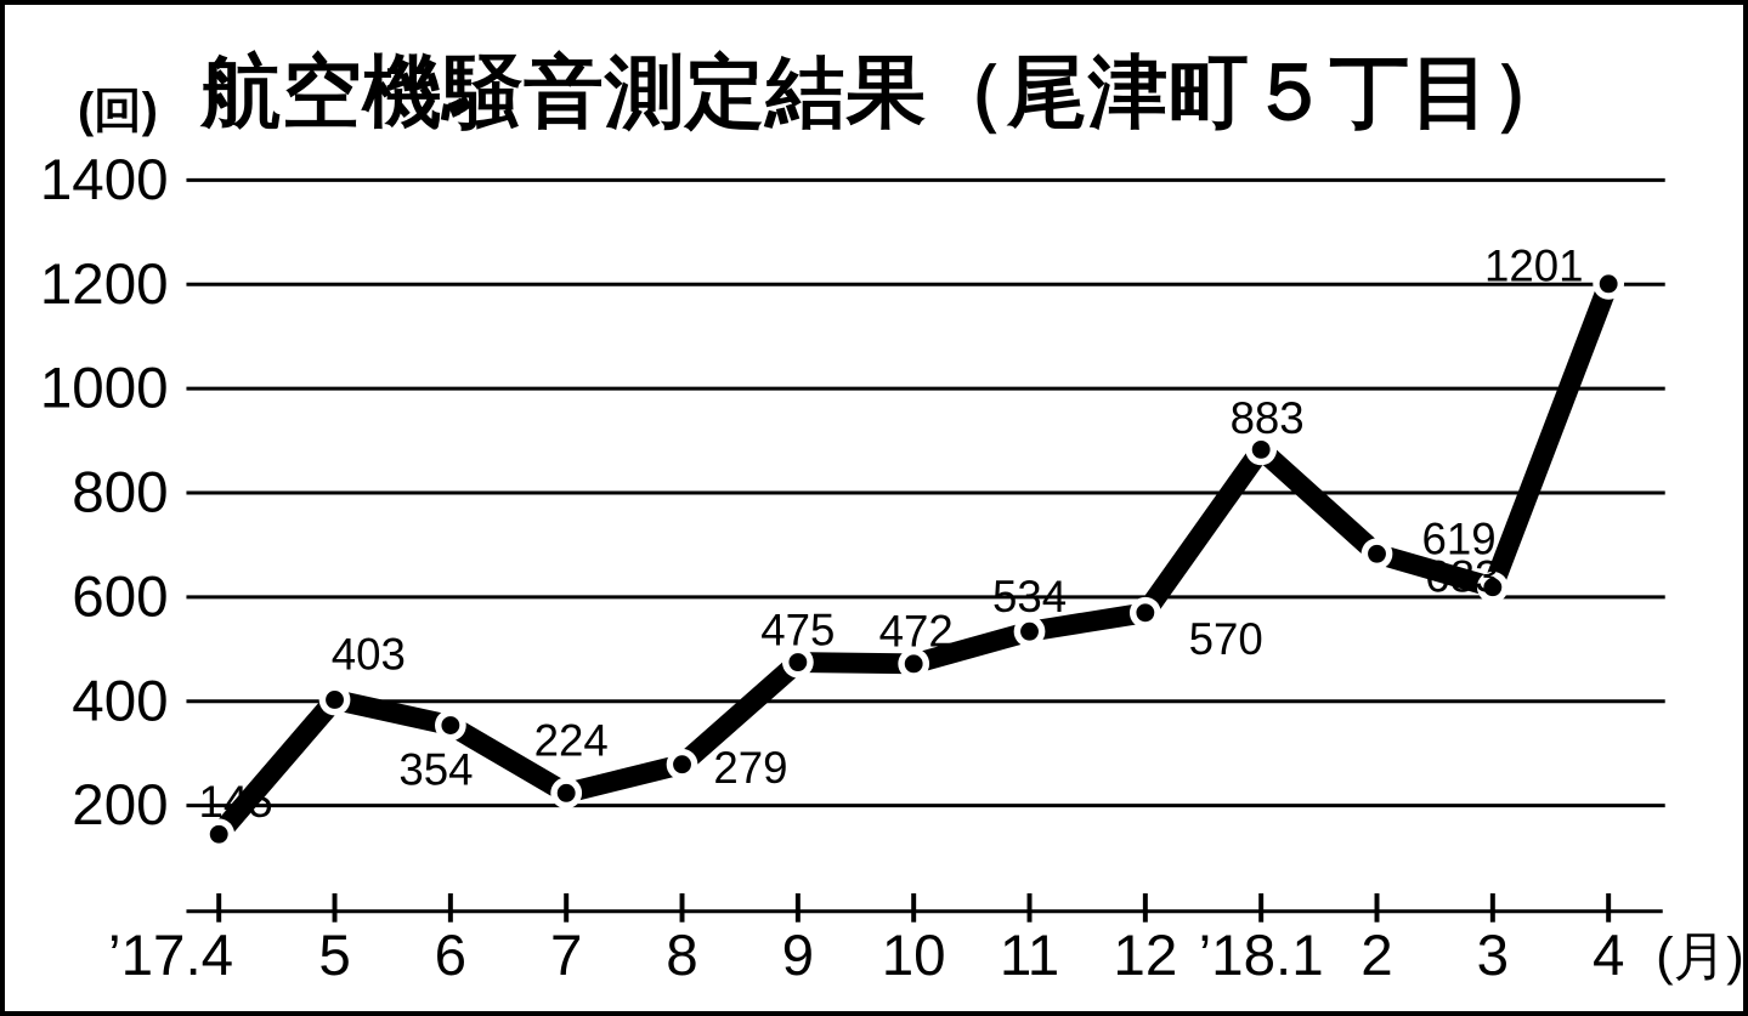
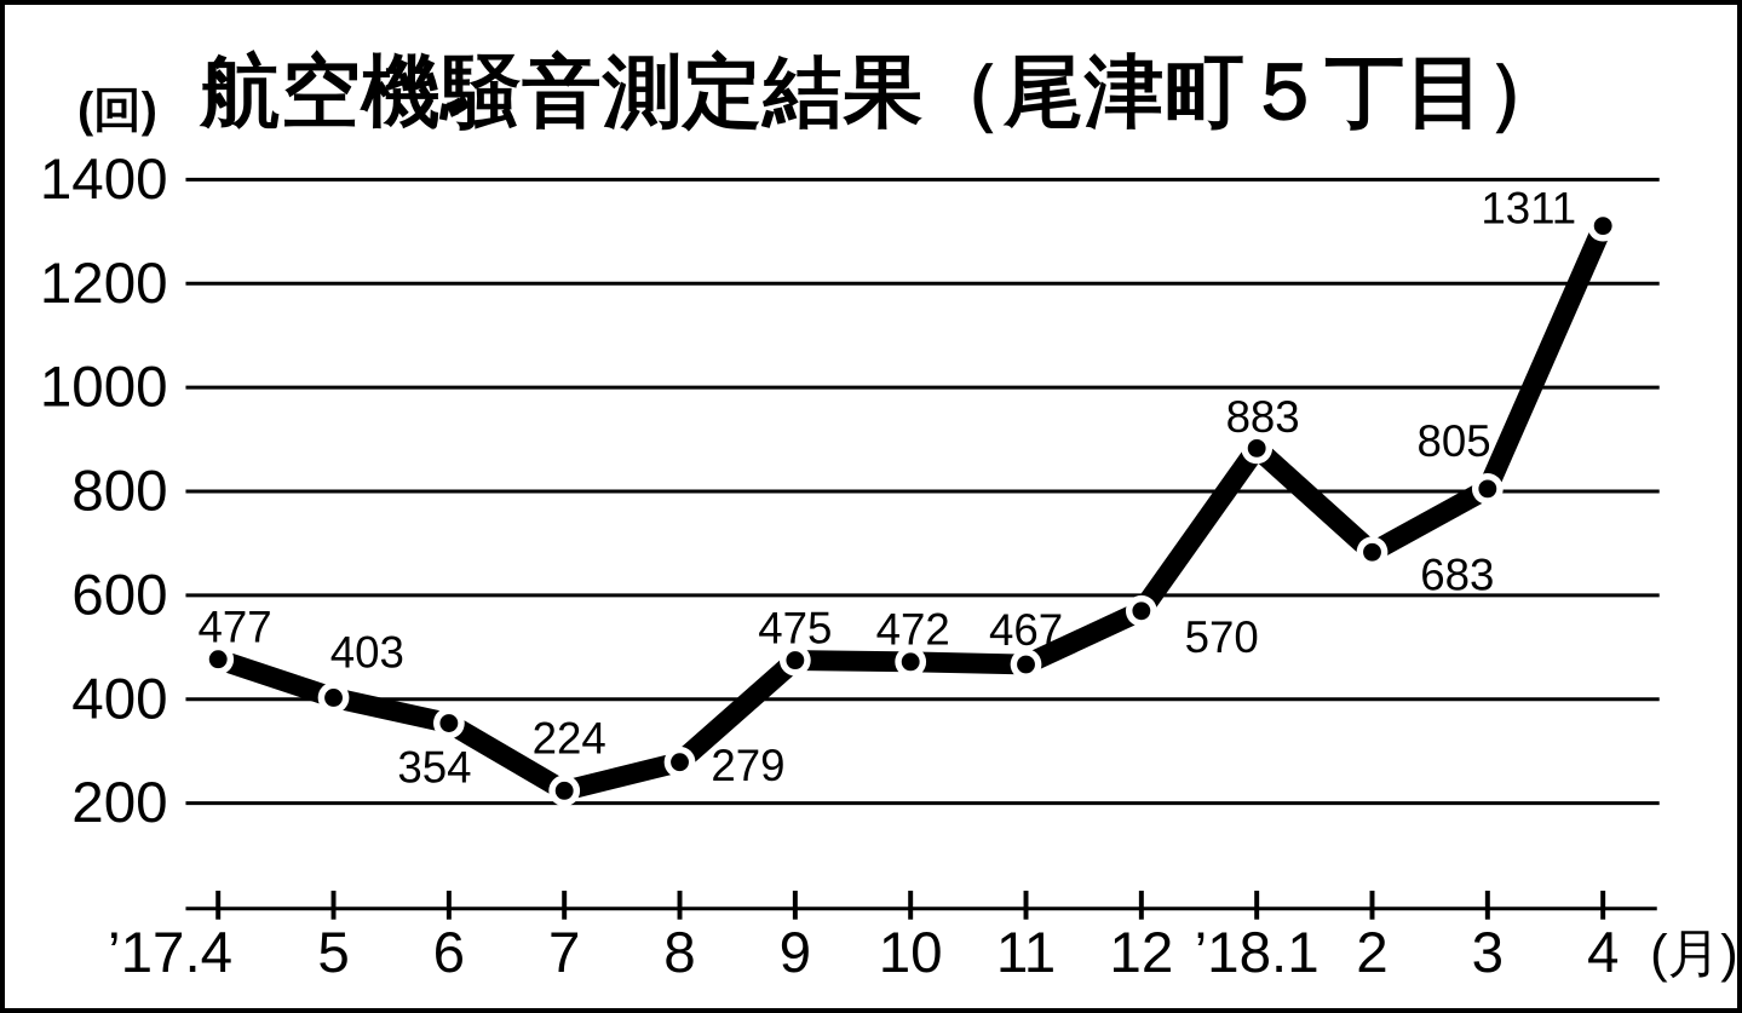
’17.4: 145 -> 477
11: 534 -> 467
3: 619 -> 805
4: 1201 -> 1311
